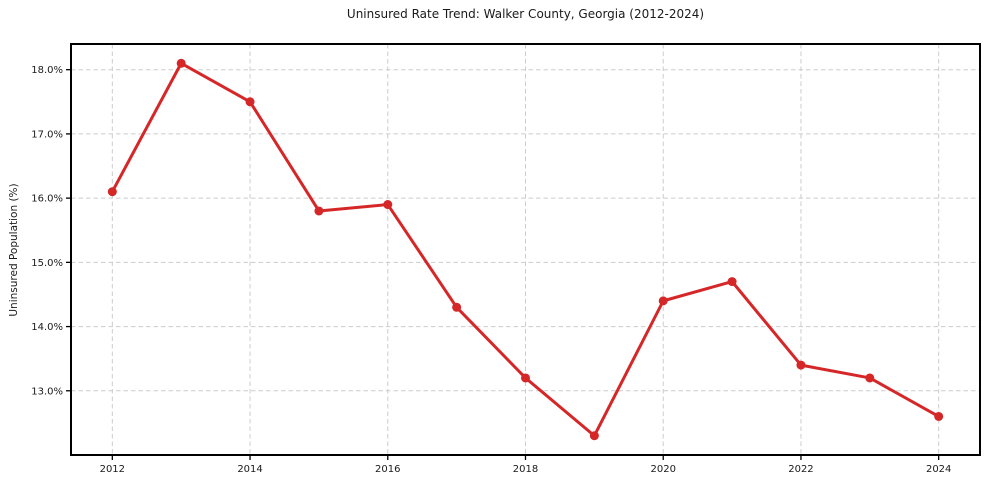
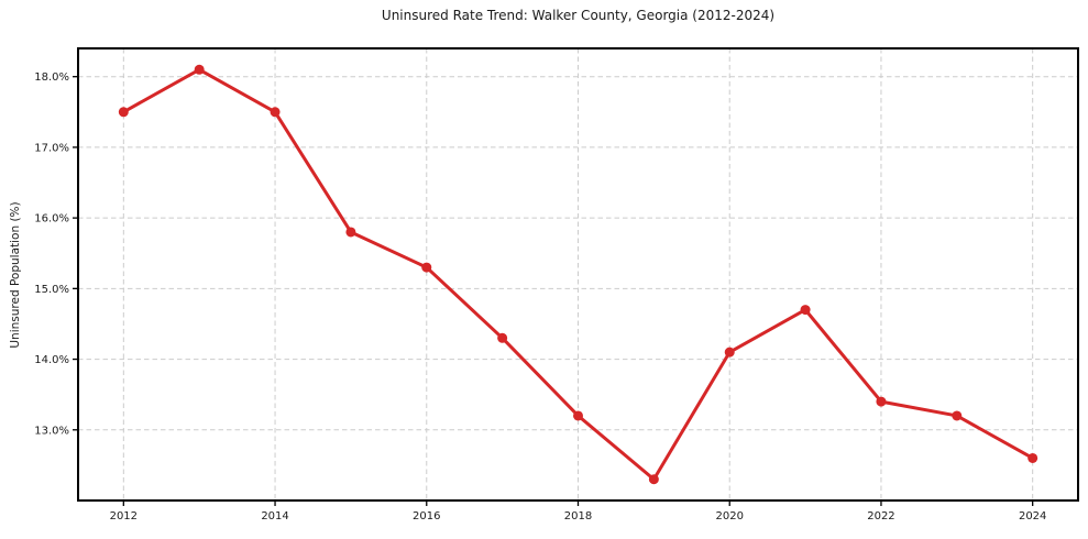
2012: 16.1% -> 17.5%
2016: 15.9% -> 15.3%
2020: 14.4% -> 14.1%
